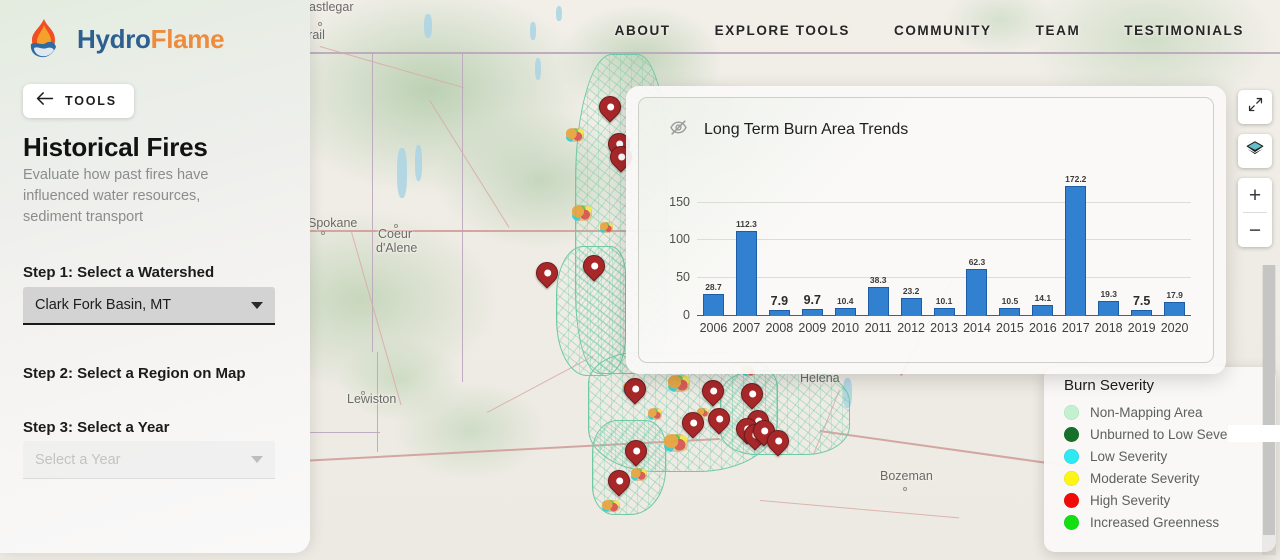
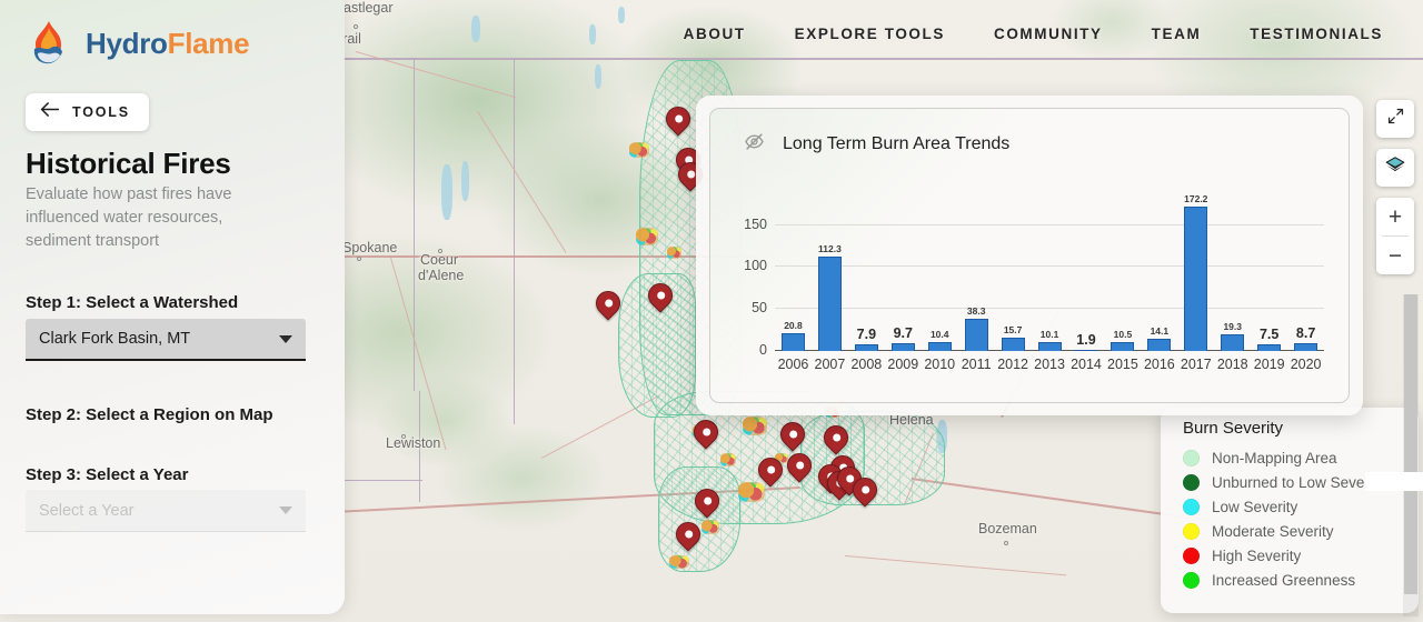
2006: 28.7 -> 20.8
2012: 23.2 -> 15.7
2014: 62.3 -> 1.9
2020: 17.9 -> 8.7
